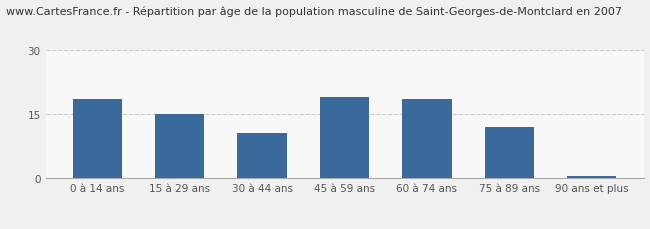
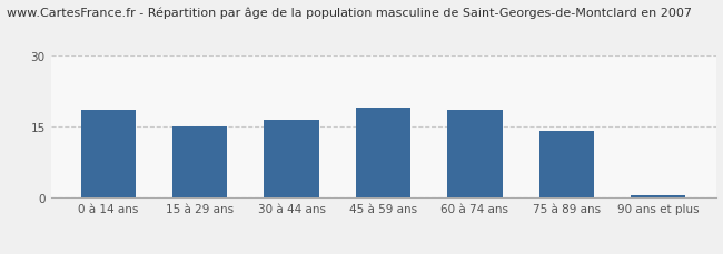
30 à 44 ans: 10.5 -> 16.5
75 à 89 ans: 12.0 -> 14.0
